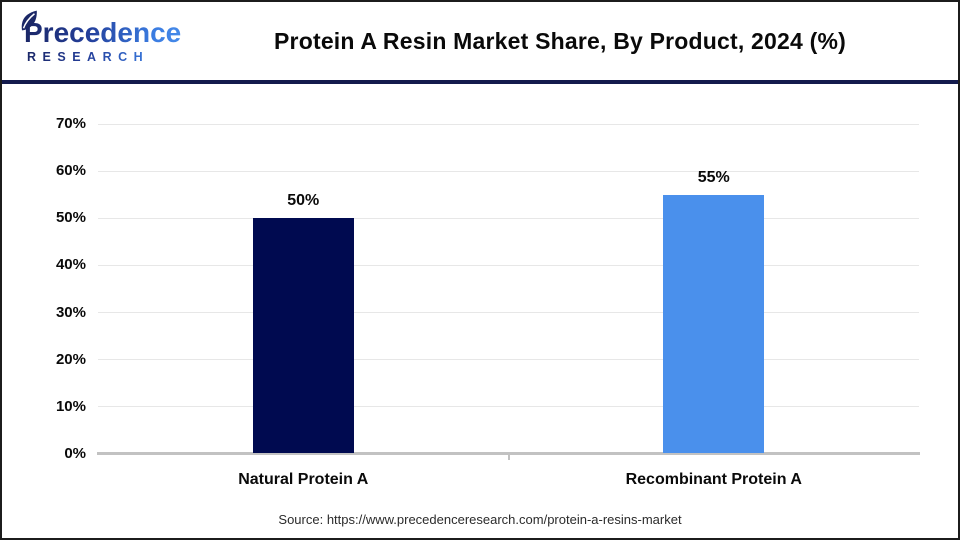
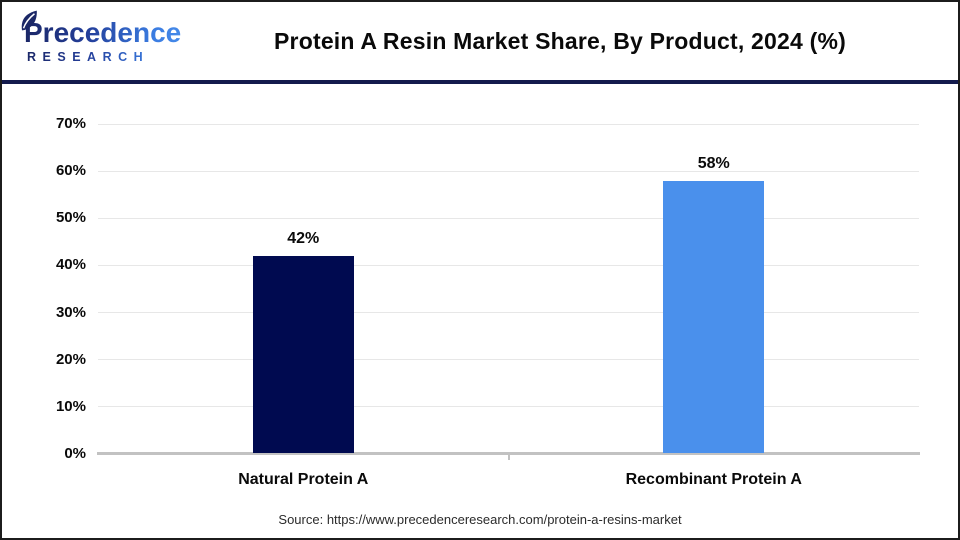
Natural Protein A: 50% -> 42%
Recombinant Protein A: 55% -> 58%
